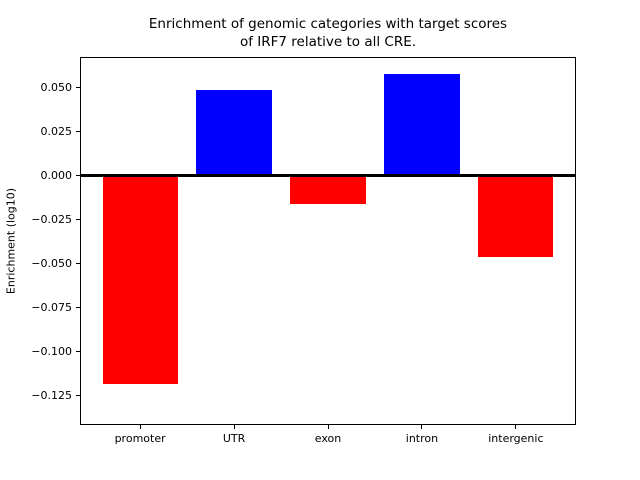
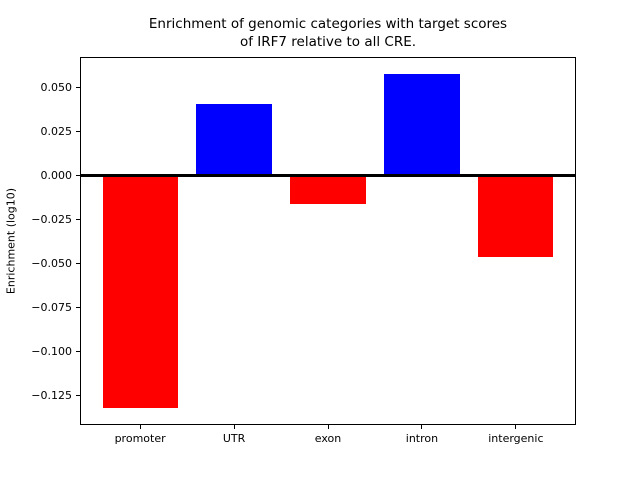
promoter: -0.118 -> -0.132
UTR: 0.049 -> 0.041
